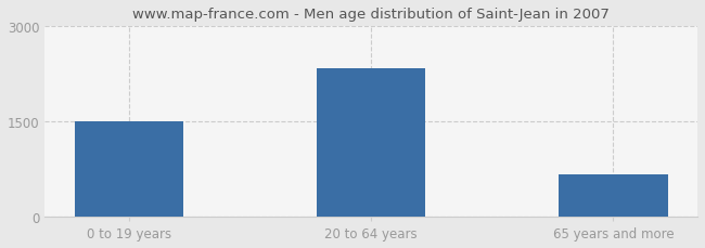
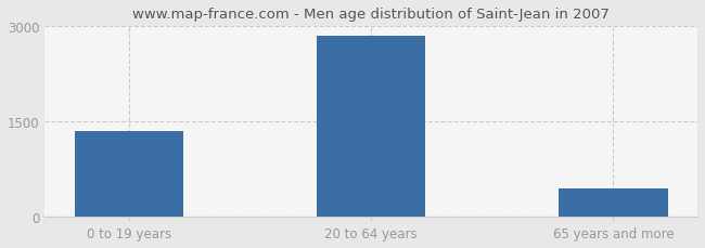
0 to 19 years: 1500 -> 1350
20 to 64 years: 2340 -> 2850
65 years and more: 660 -> 450
